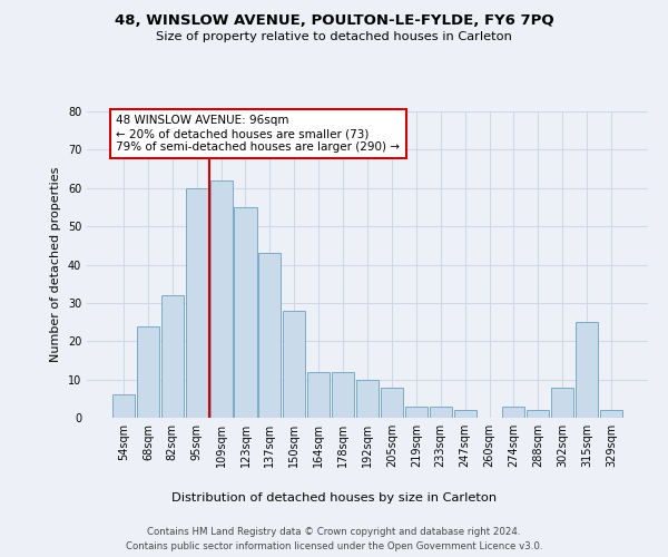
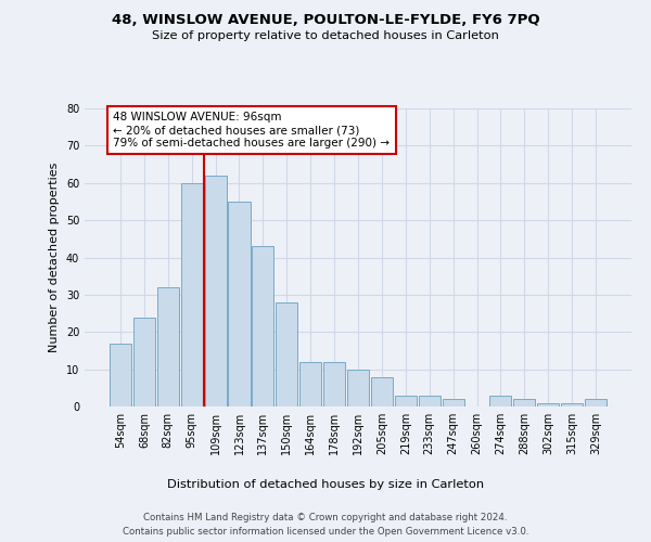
54sqm: 6 -> 17
302sqm: 8 -> 1
315sqm: 25 -> 1
